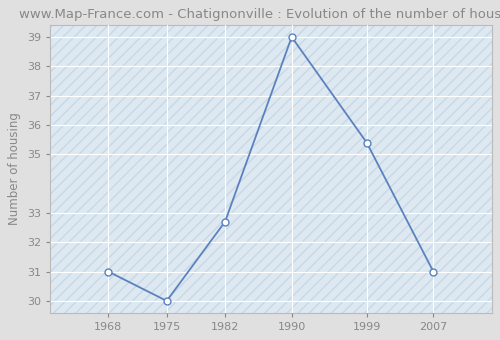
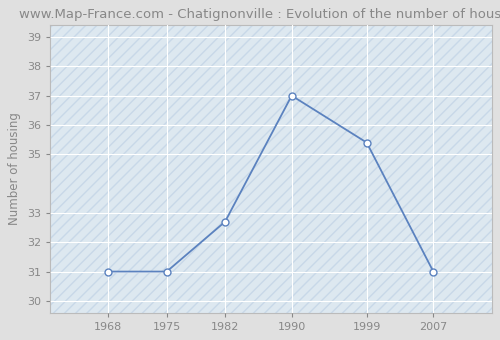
1975: 30.0 -> 31.0
1990: 39.0 -> 37.0
